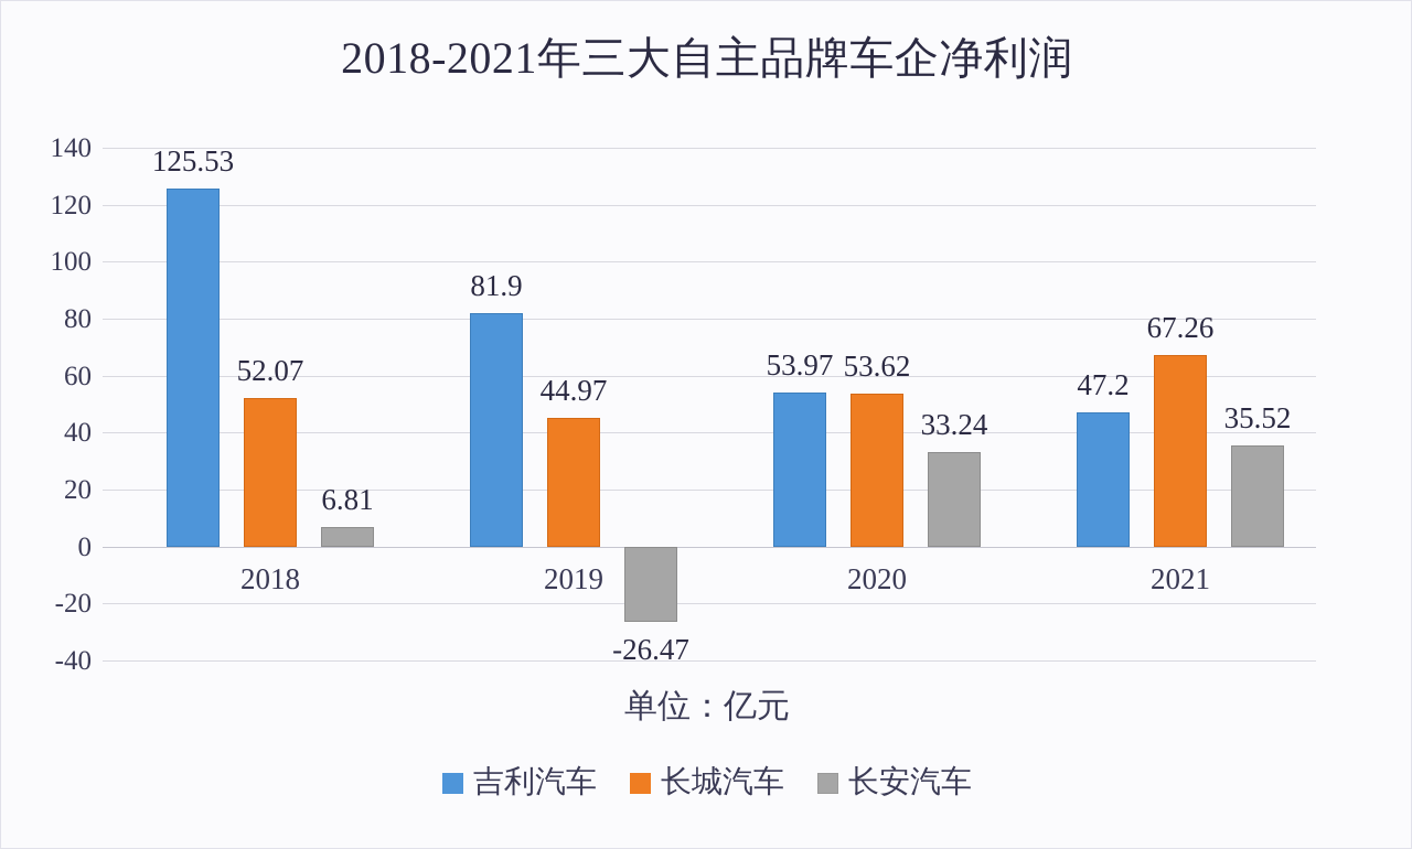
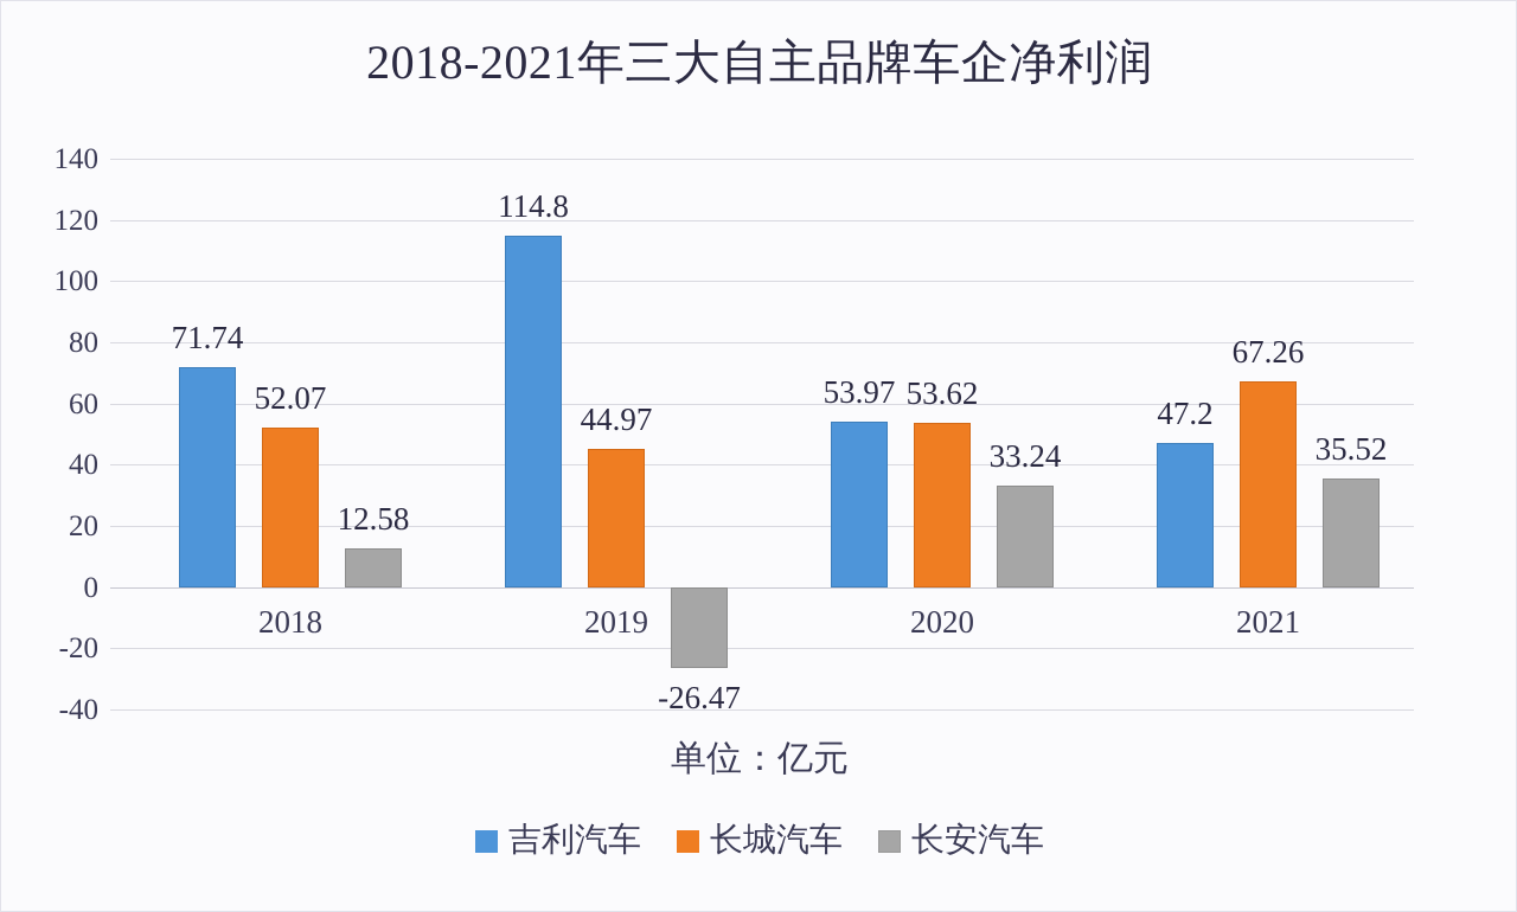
吉利汽车/2018: 125.53 -> 71.74
长安汽车/2018: 6.81 -> 12.58
吉利汽车/2019: 81.9 -> 114.8
